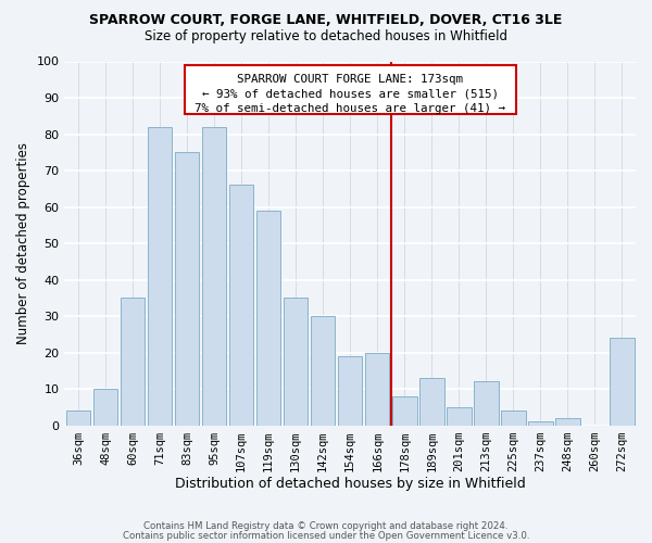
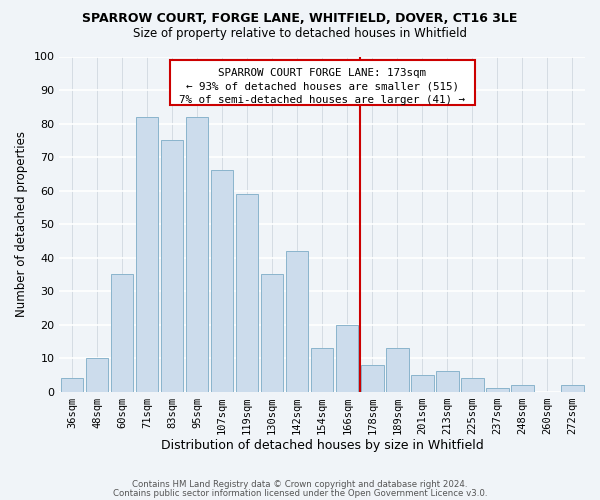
142sqm: 30 -> 42
154sqm: 19 -> 13
213sqm: 12 -> 6
272sqm: 24 -> 2
